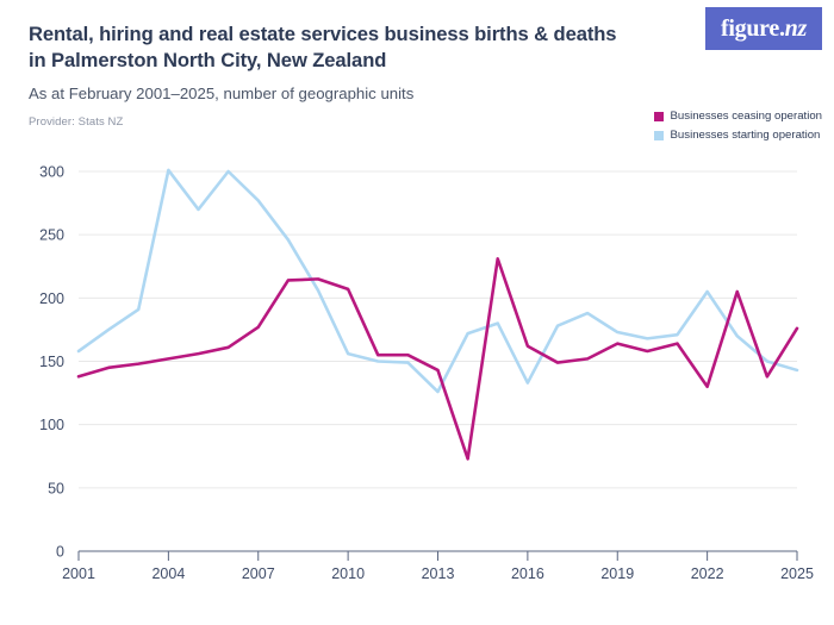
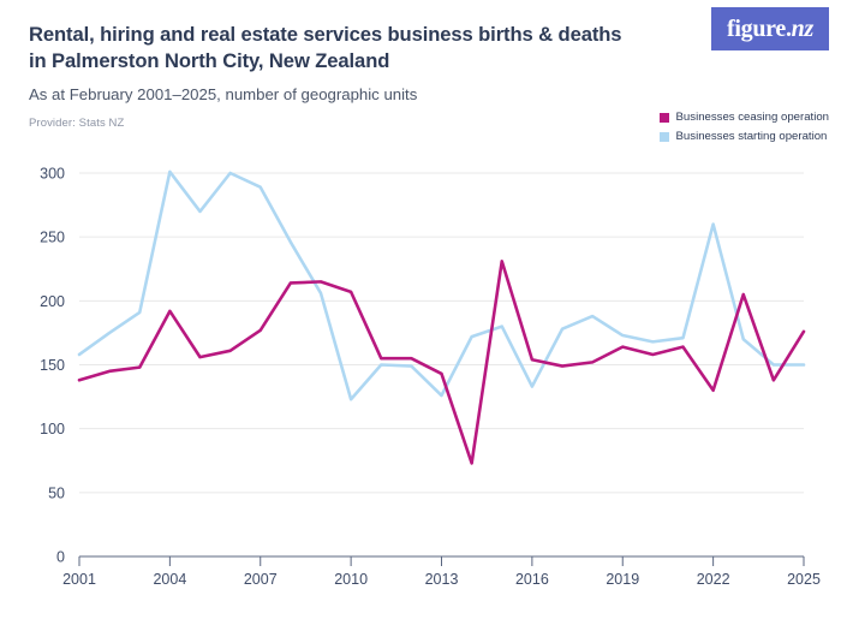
Businesses ceasing operation/2004: 152 -> 192
Businesses starting operation/2007: 277 -> 289
Businesses starting operation/2010: 156 -> 123
Businesses ceasing operation/2016: 162 -> 154
Businesses starting operation/2022: 205 -> 260
Businesses starting operation/2025: 143 -> 150
